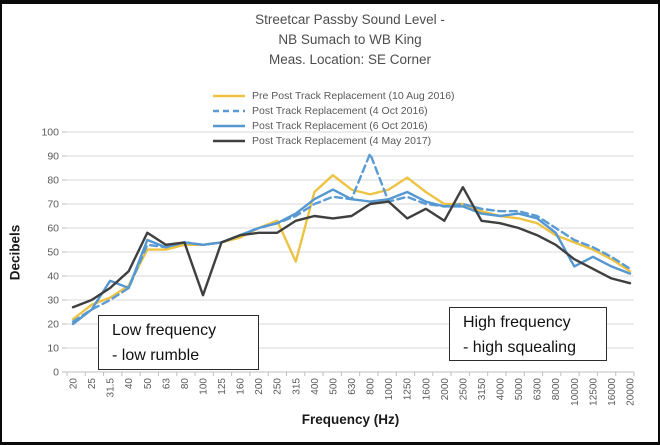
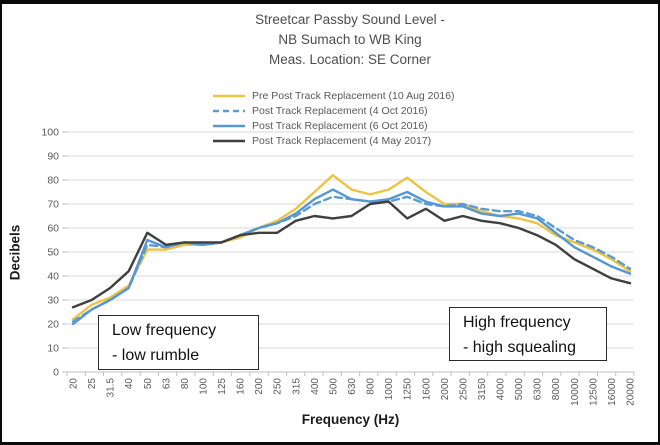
Post Track Replacement (6 Oct 2016)/31.5: 38 -> 30
Post Track Replacement (4 May 2017)/100: 32 -> 54
Pre Post Track Replacement (10 Aug 2016)/315: 46 -> 68
Post Track Replacement (4 Oct 2016)/800: 91 -> 71
Post Track Replacement (4 May 2017)/2500: 77 -> 65
Post Track Replacement (6 Oct 2016)/10000: 44 -> 52
